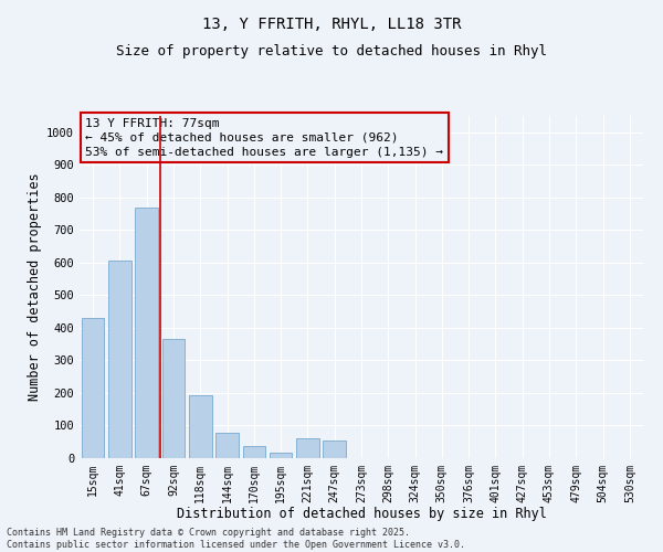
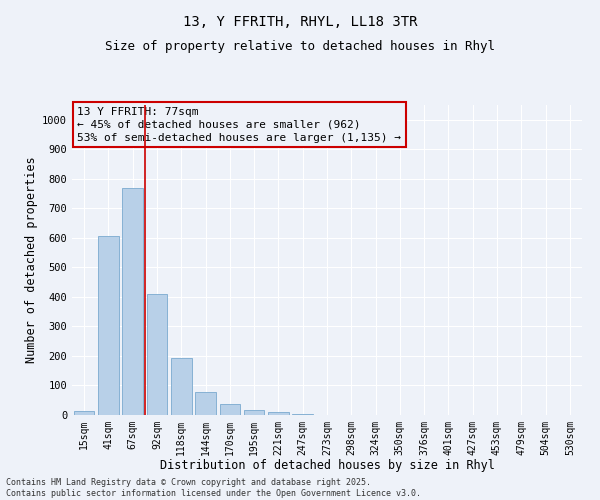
15sqm: 430 -> 15
92sqm: 365 -> 410
221sqm: 60 -> 10
247sqm: 55 -> 5
